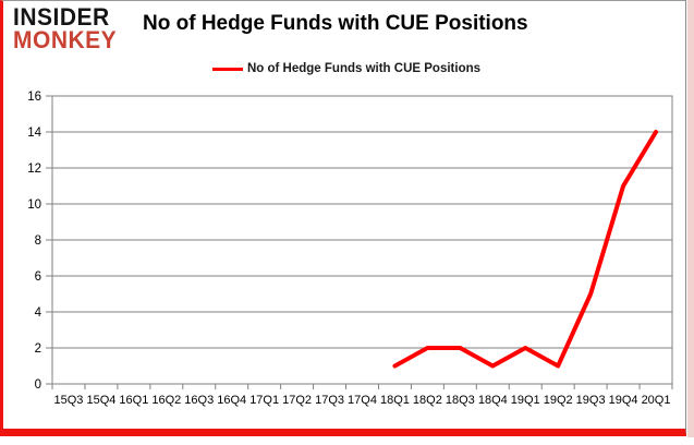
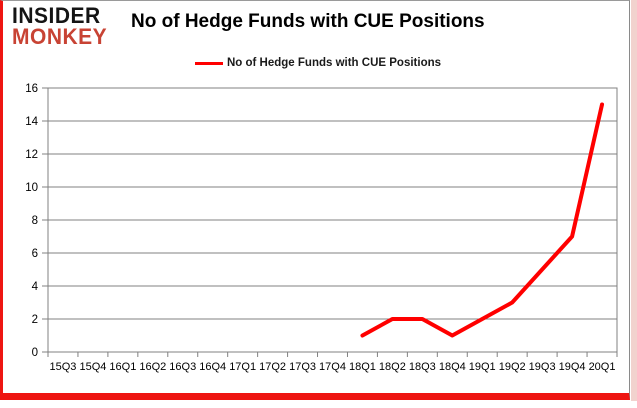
19Q2: 1 -> 3
19Q4: 11 -> 7
20Q1: 14 -> 15
